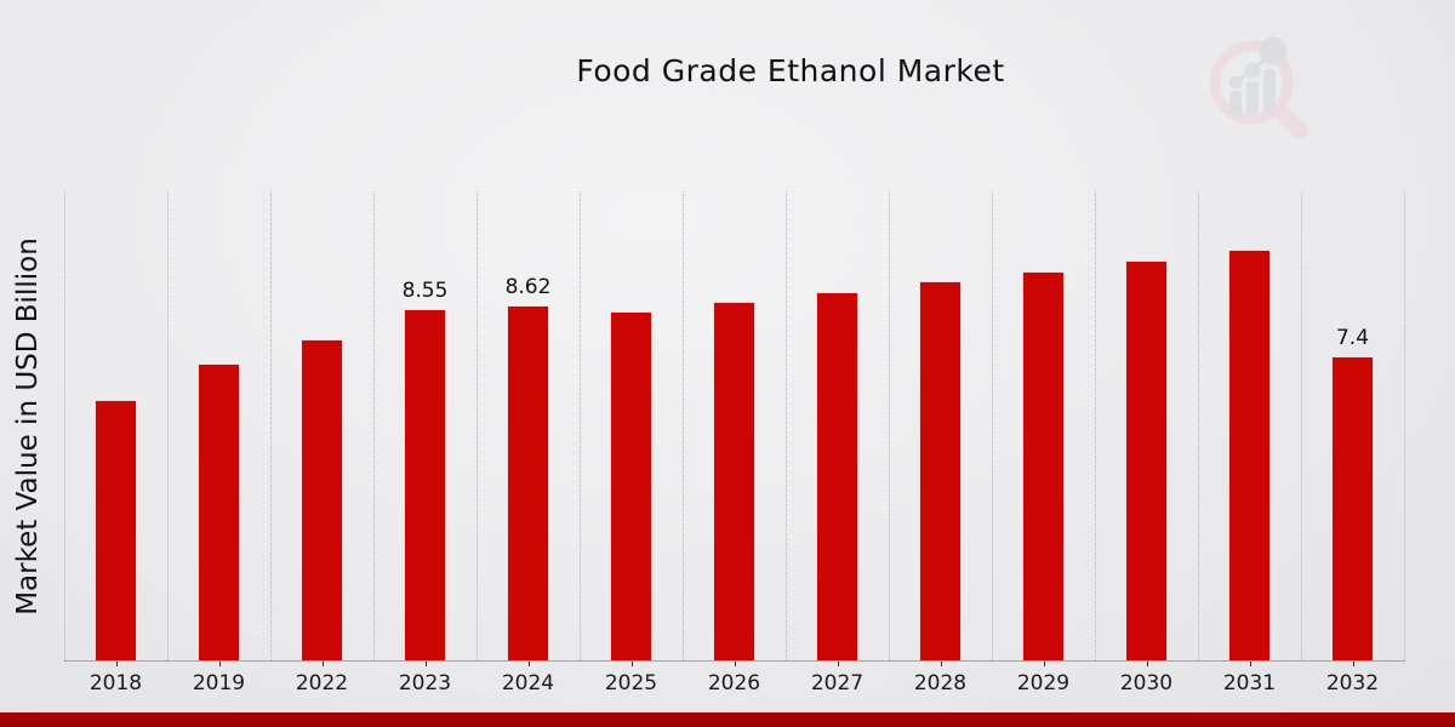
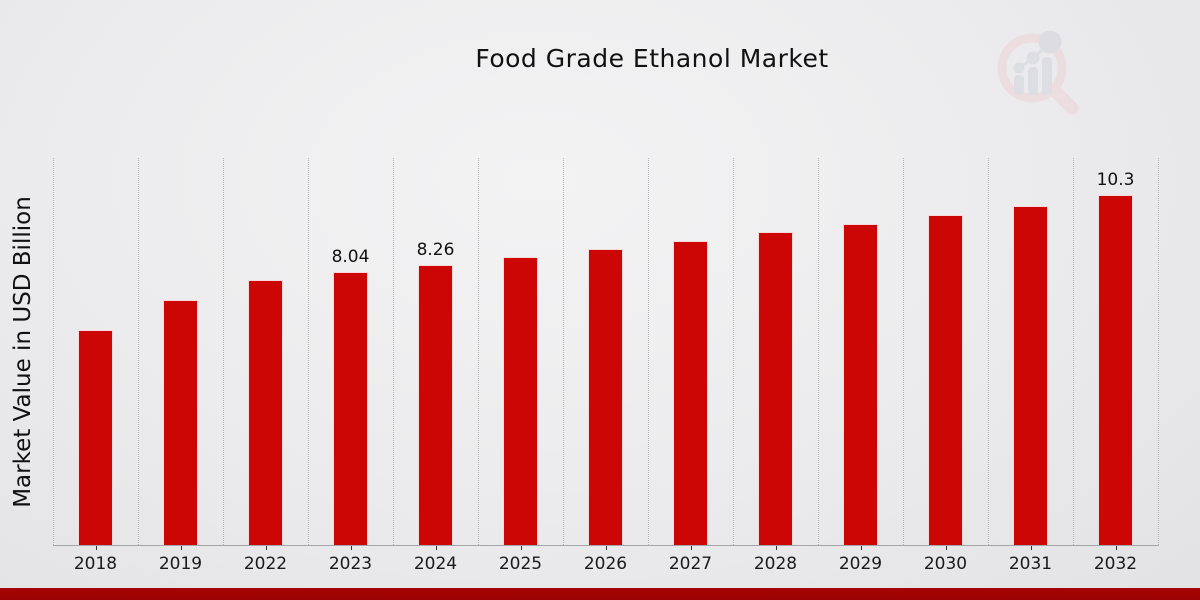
2023: 8.55 -> 8.04
2024: 8.62 -> 8.26
2032: 7.4 -> 10.3
